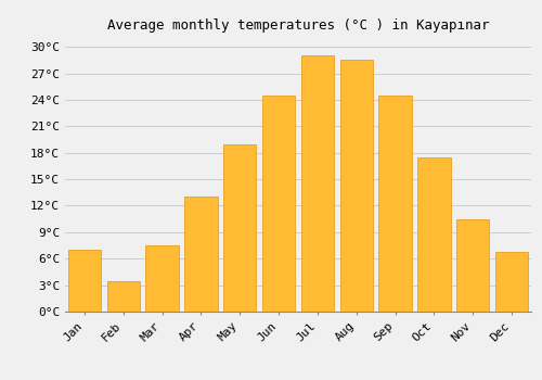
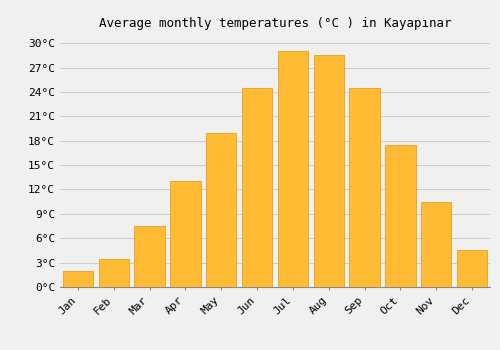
Jan: 7.0°C -> 2.0°C
Dec: 6.8°C -> 4.5°C
